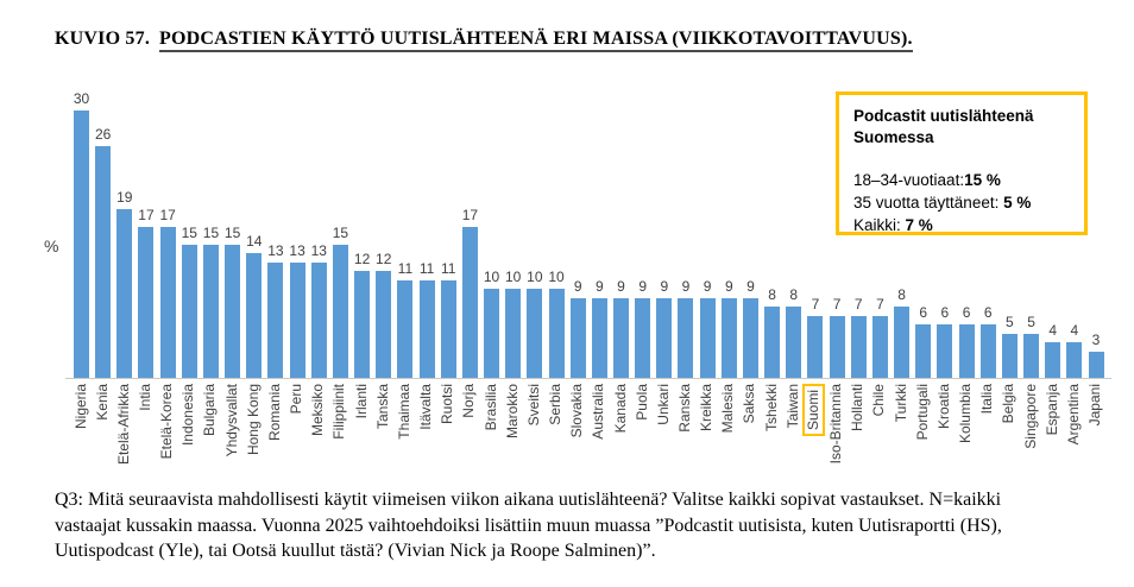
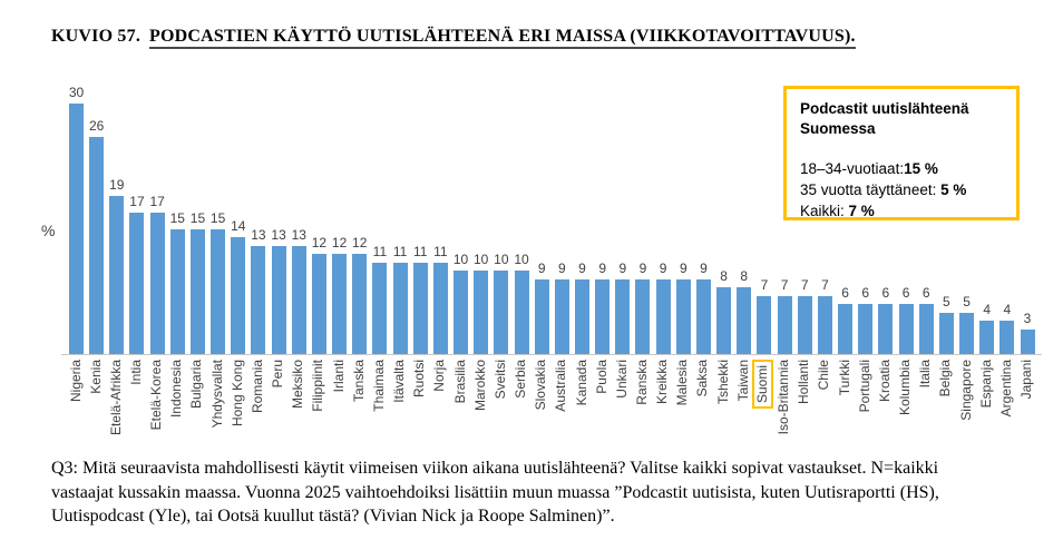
Filippiinit: 15 -> 12
Norja: 17 -> 11
Turkki: 8 -> 6
